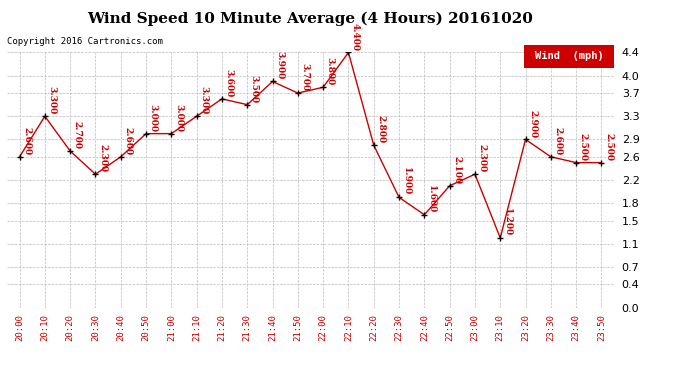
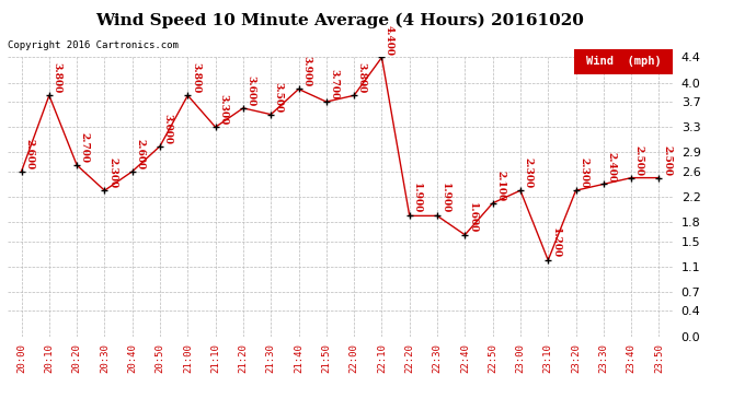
20:10: 3.300 -> 3.800
21:00: 3.000 -> 3.800
22:20: 2.800 -> 1.900
23:20: 2.900 -> 2.300
23:30: 2.600 -> 2.400
